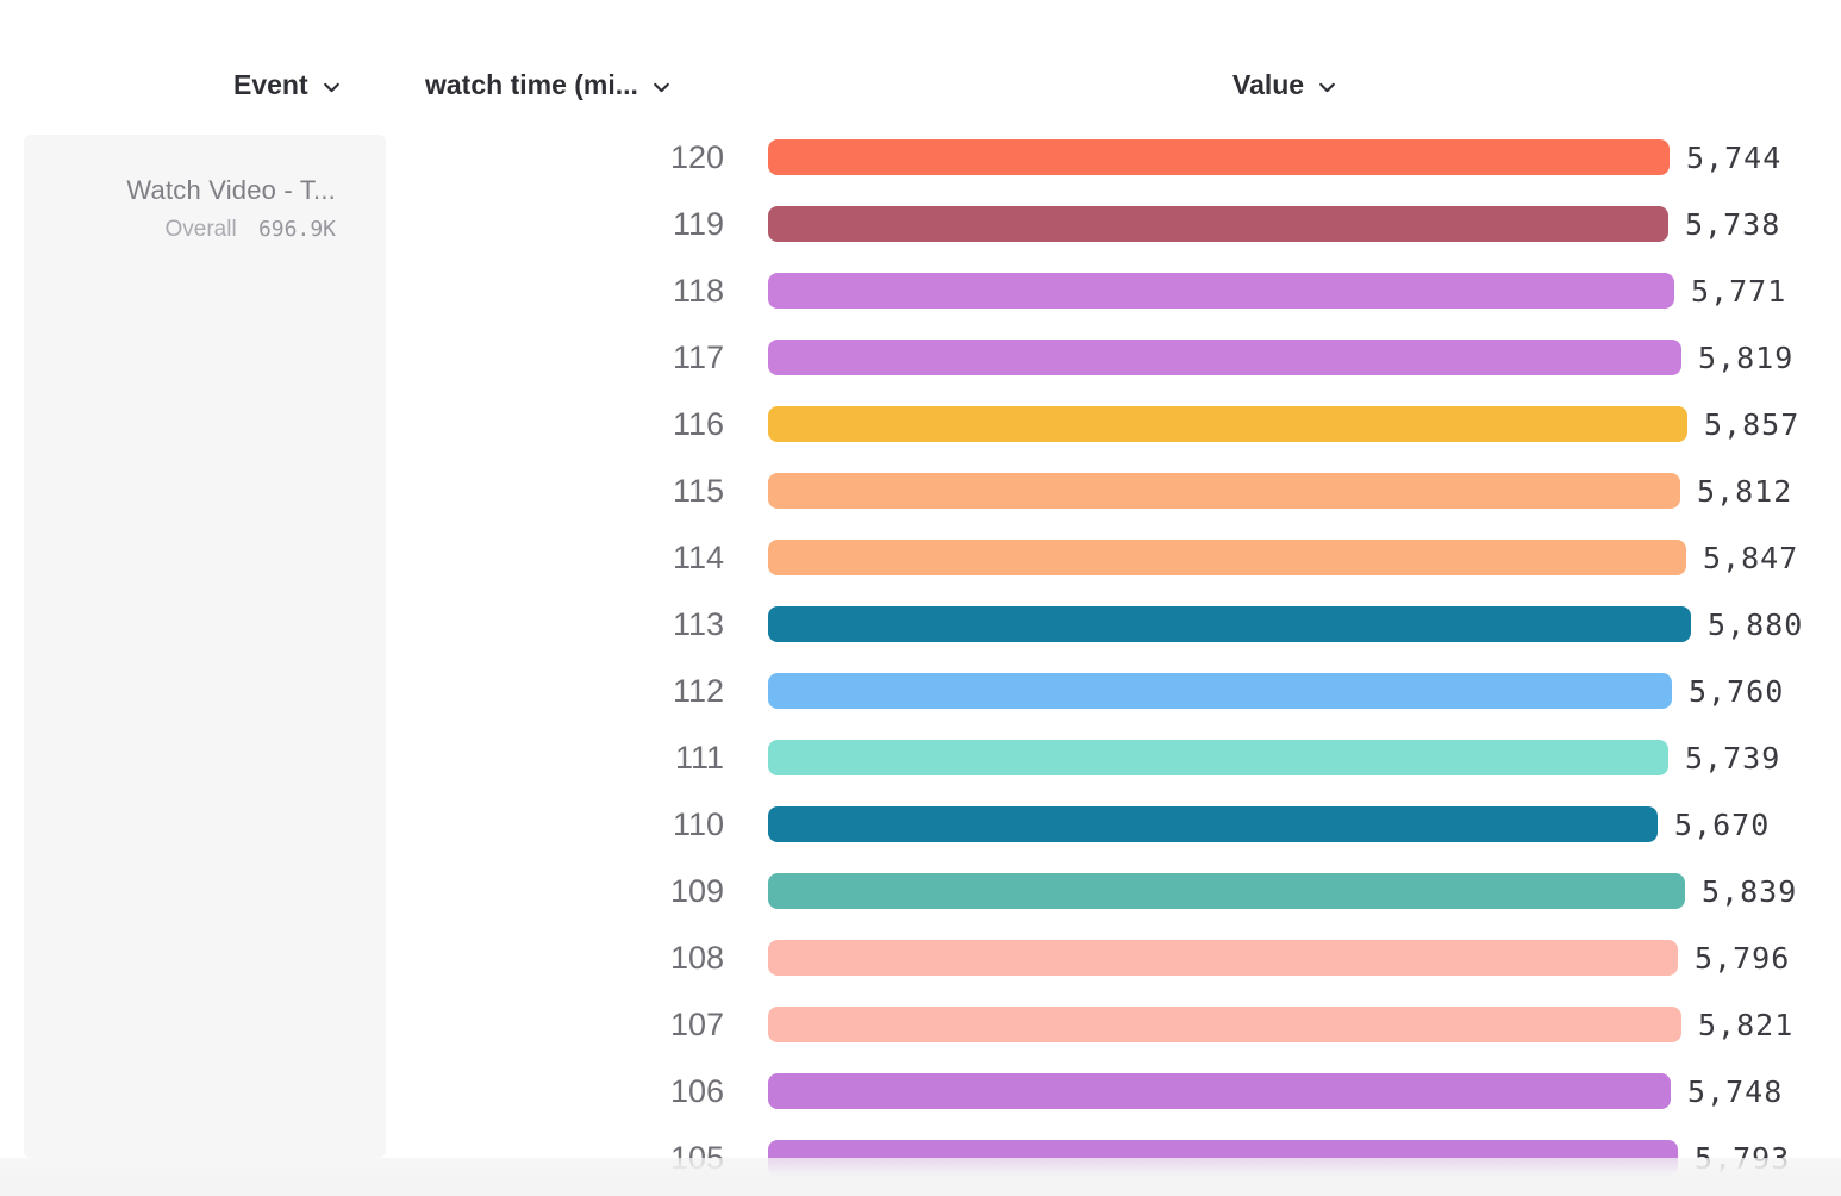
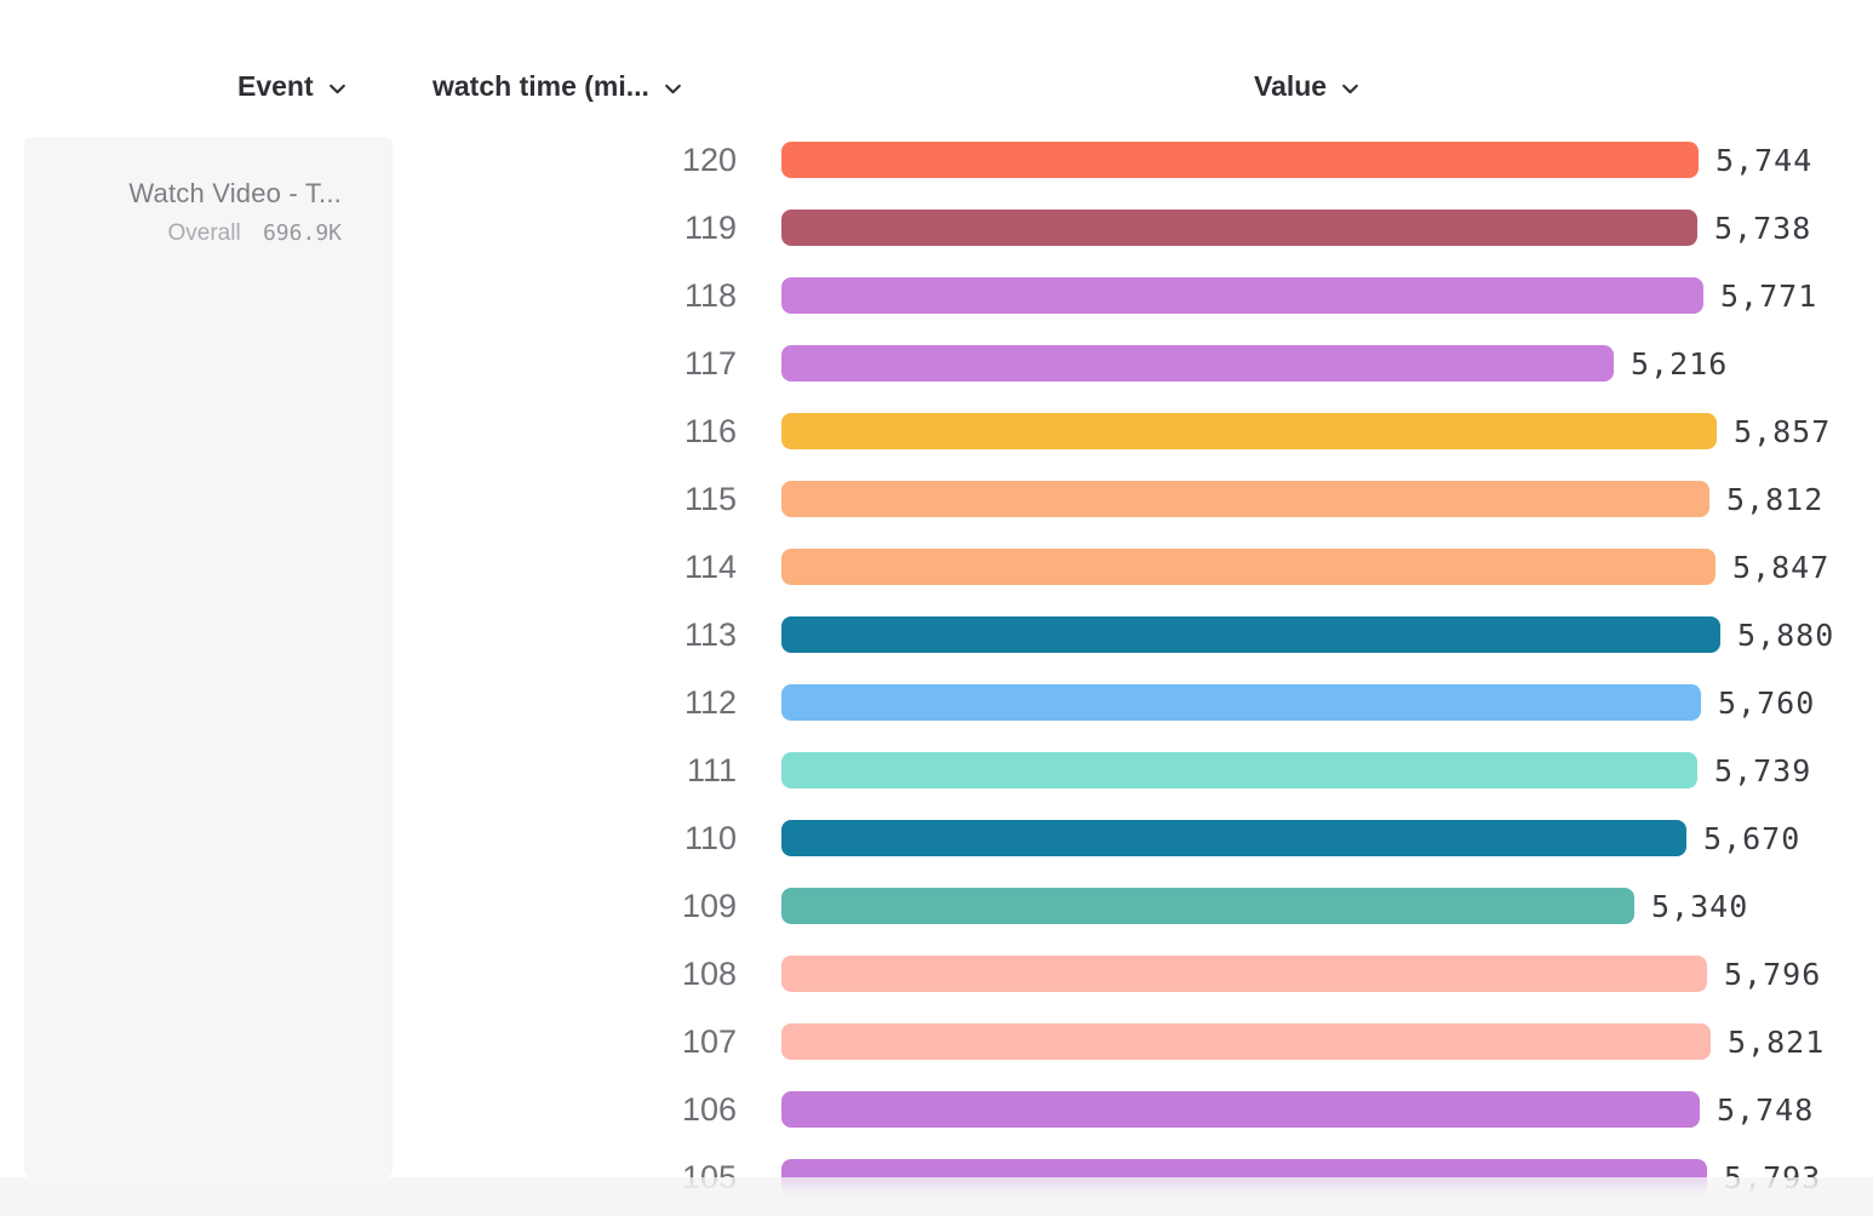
117: 5,819 -> 5,216
109: 5,839 -> 5,340
